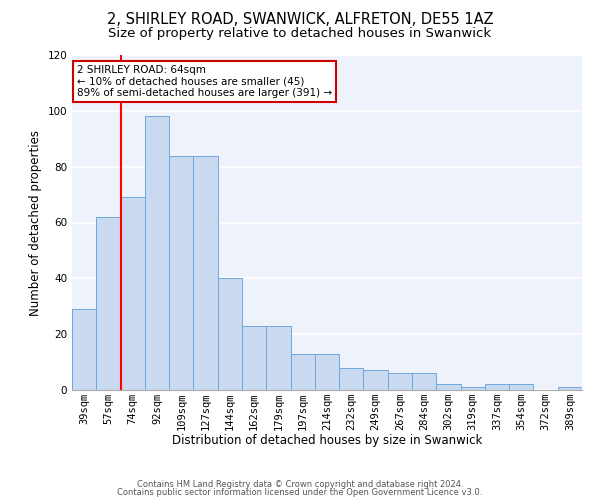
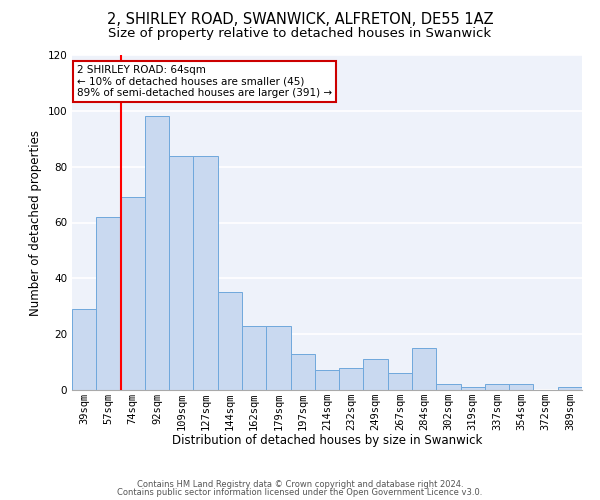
144sqm: 40 -> 35
214sqm: 13 -> 7
249sqm: 7 -> 11
284sqm: 6 -> 15
